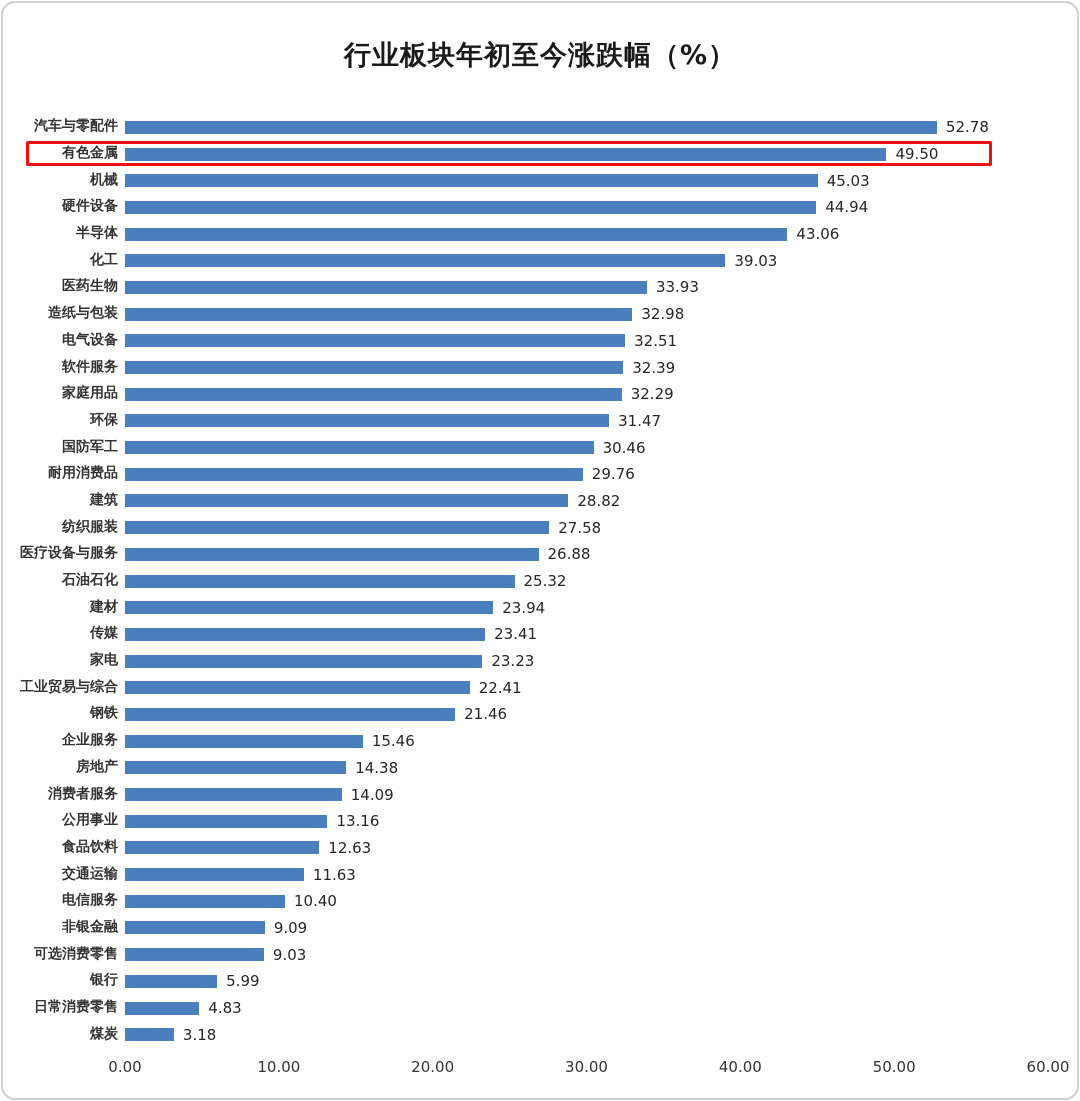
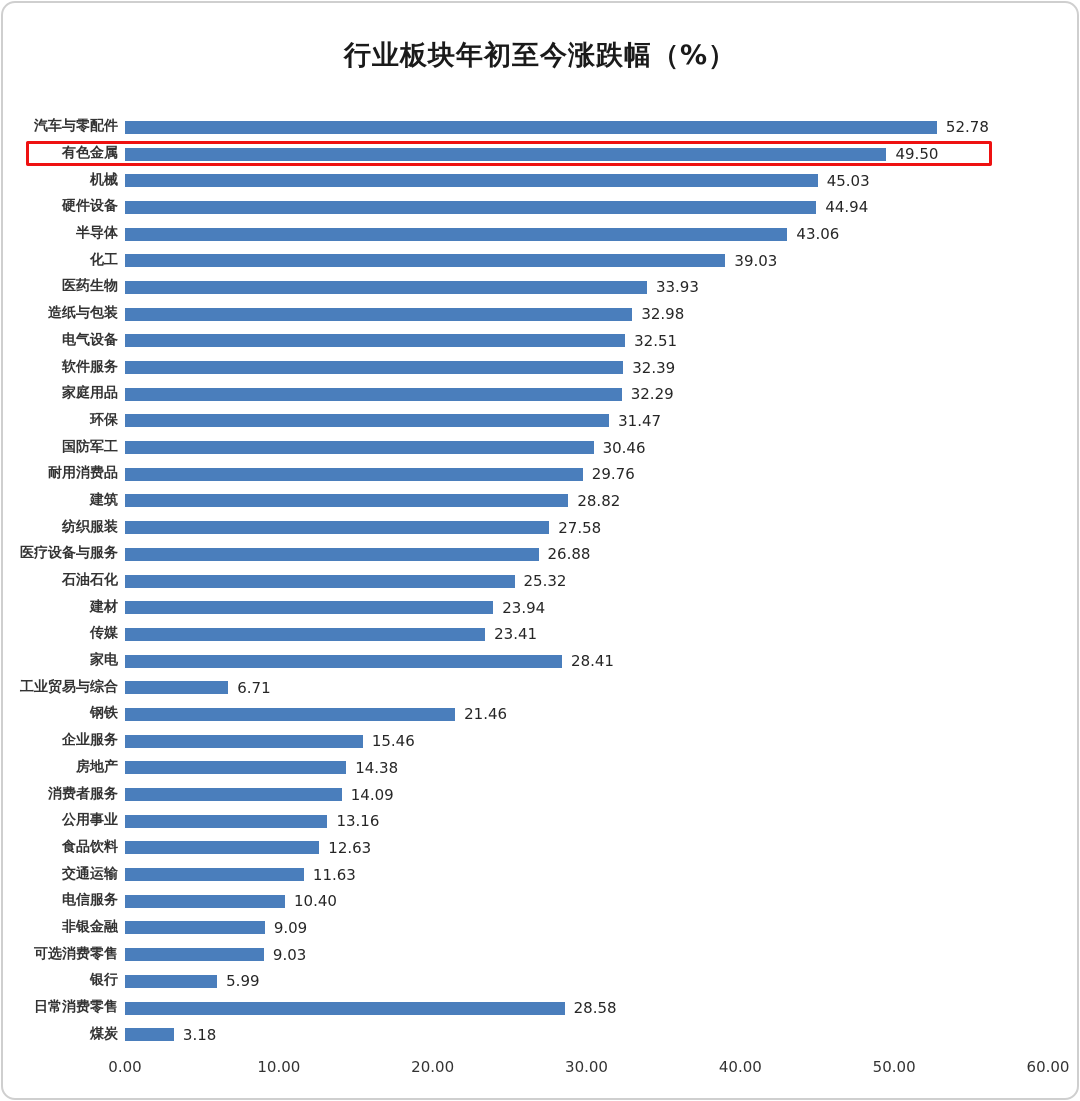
家电: 23.23 -> 28.41
工业贸易与综合: 22.41 -> 6.71
日常消费零售: 4.83 -> 28.58
